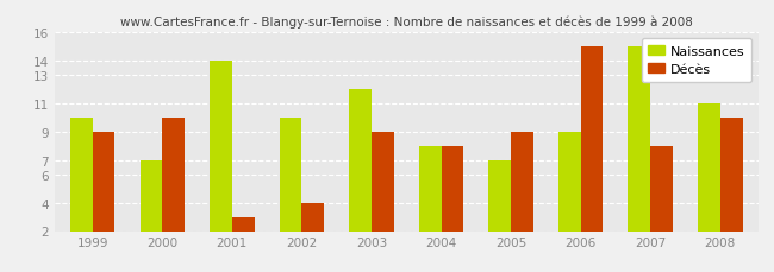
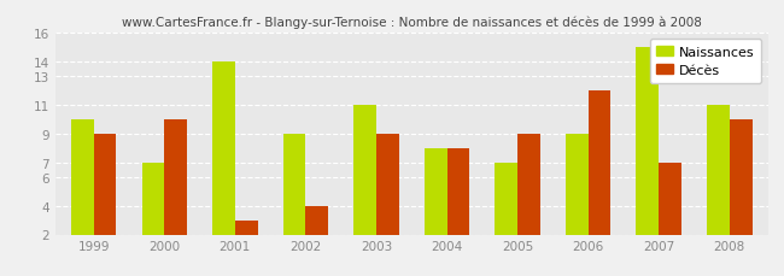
Naissances/2002: 10 -> 9
Naissances/2003: 12 -> 11
Décès/2006: 15 -> 12
Décès/2007: 8 -> 7
